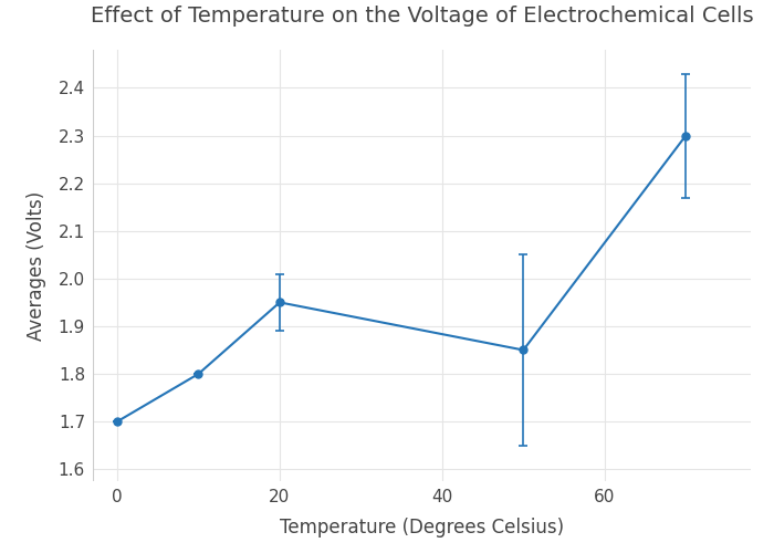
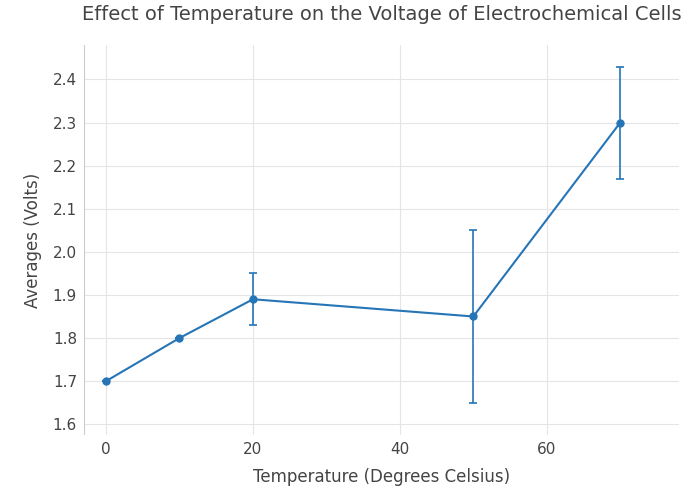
20: 1.95 -> 1.89
